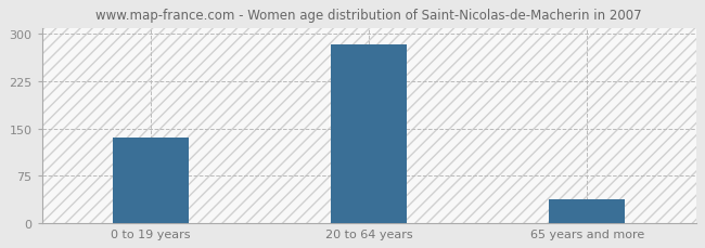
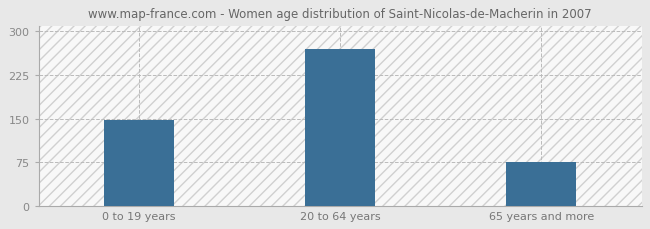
0 to 19 years: 135 -> 148
20 to 64 years: 283 -> 270
65 years and more: 37 -> 76
